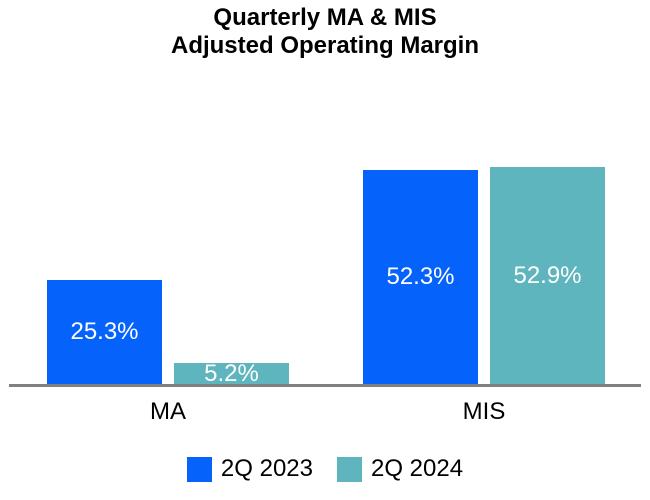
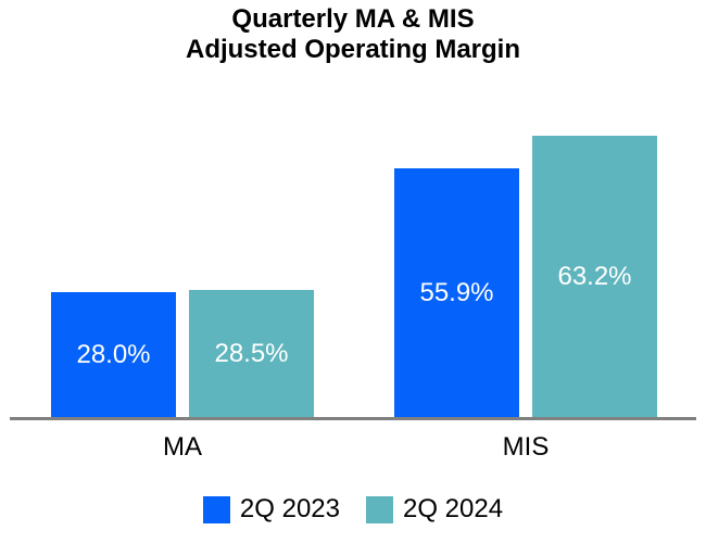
2Q 2023/MA: 25.3% -> 28.0%
2Q 2024/MA: 5.2% -> 28.5%
2Q 2023/MIS: 52.3% -> 55.9%
2Q 2024/MIS: 52.9% -> 63.2%
